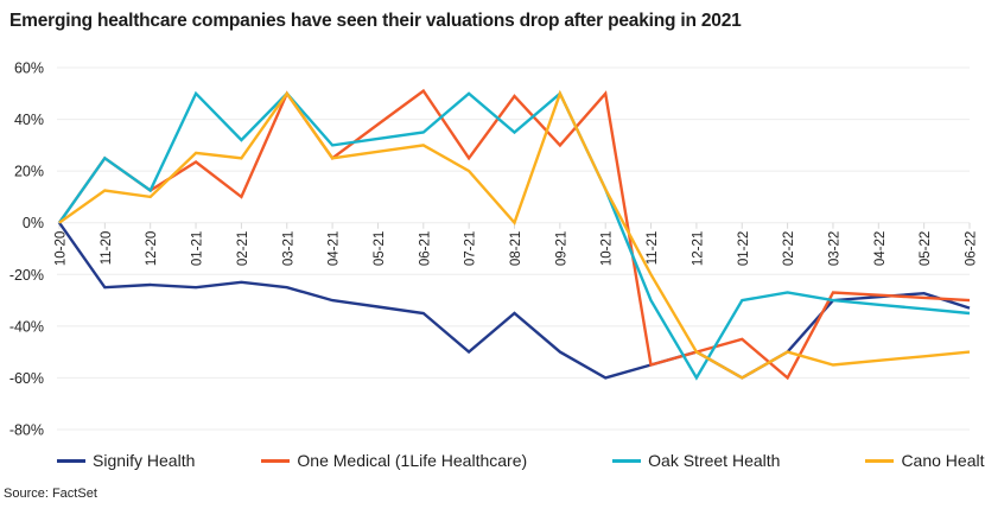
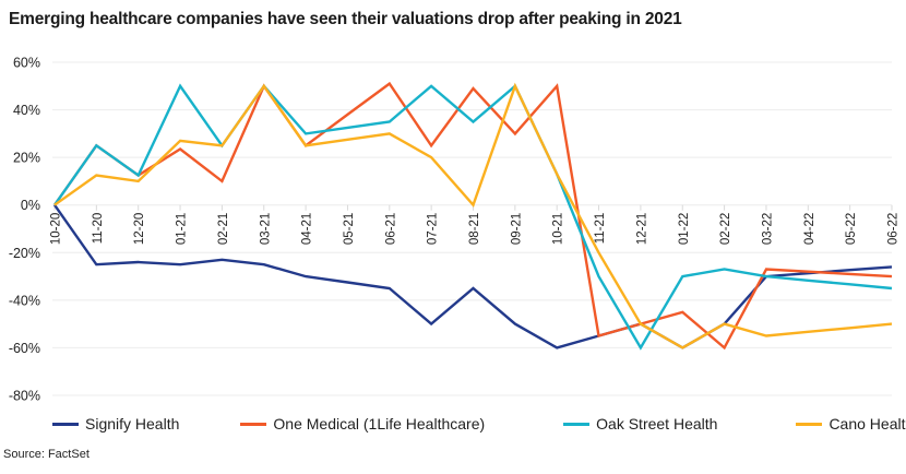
Oak Street Health/02-21: 32% -> 25%
Signify Health/06-22: -33% -> -26%
